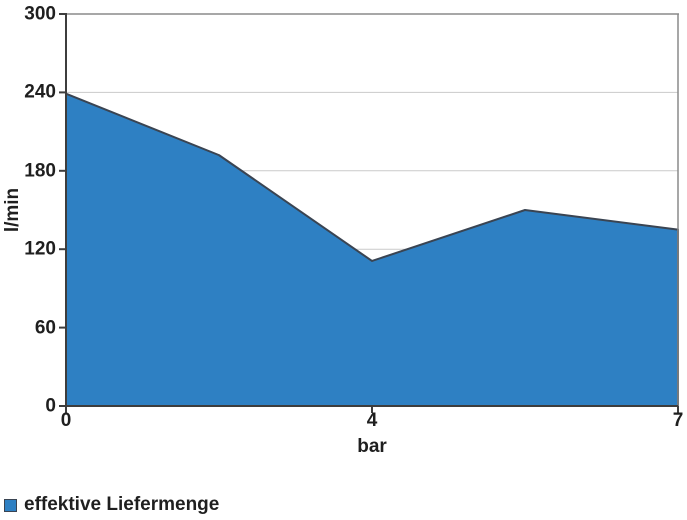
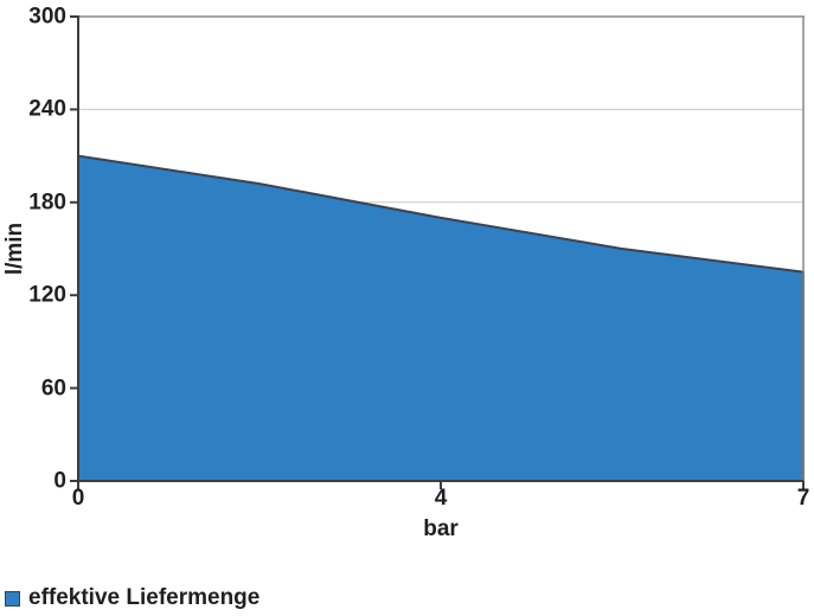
0: 239 -> 210
4: 111 -> 170
